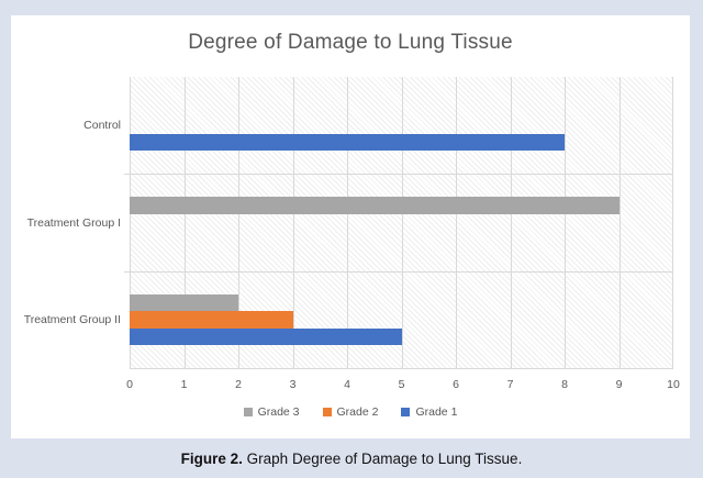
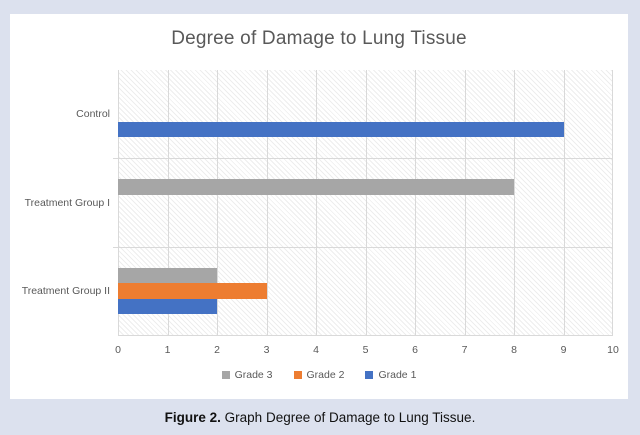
Grade 1/Control: 8 -> 9
Grade 3/Treatment Group I: 9 -> 8
Grade 1/Treatment Group II: 5 -> 2
